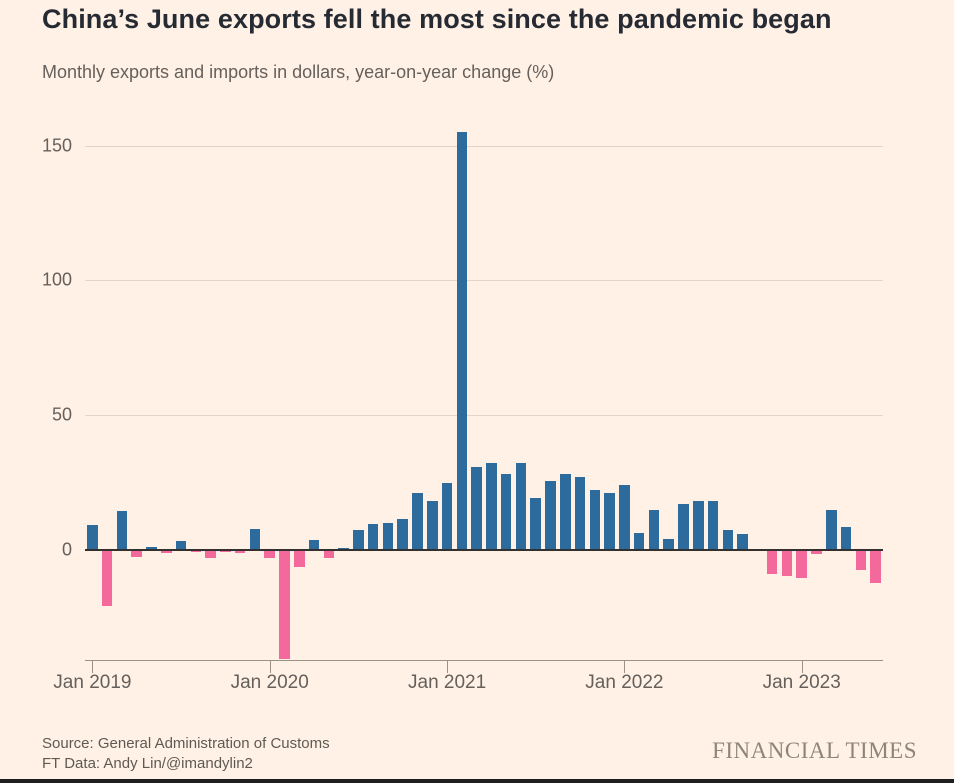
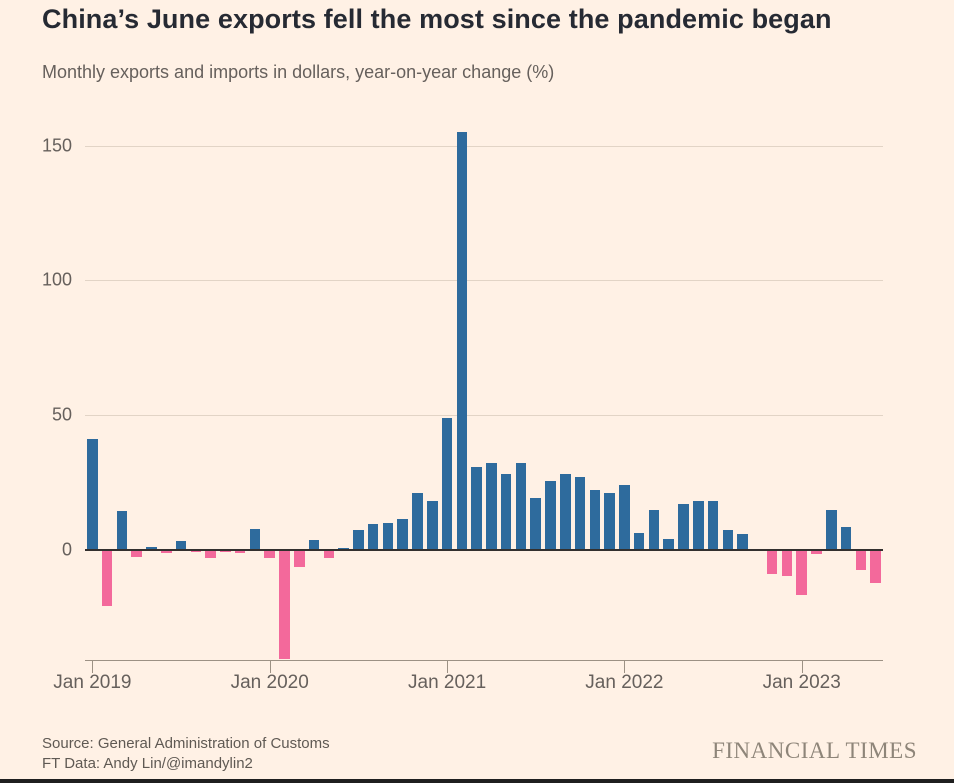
Jan 2019: 9 -> 41
Jan 2021: 25 -> 49
Jan 2023: -10 -> -17
